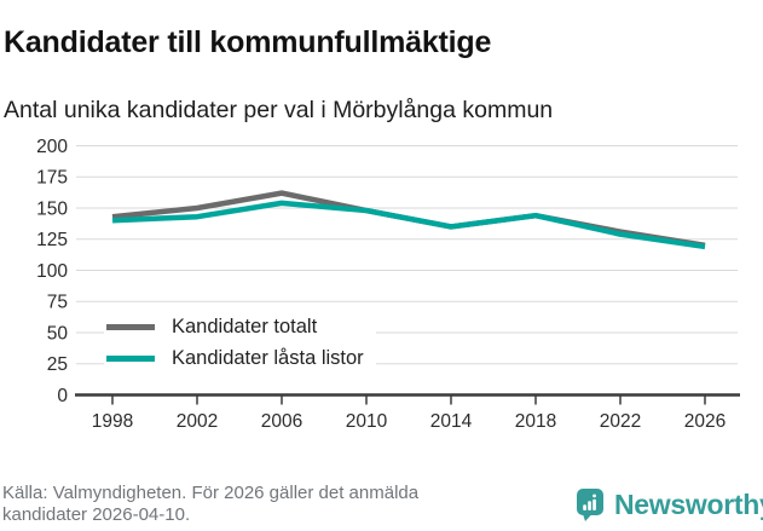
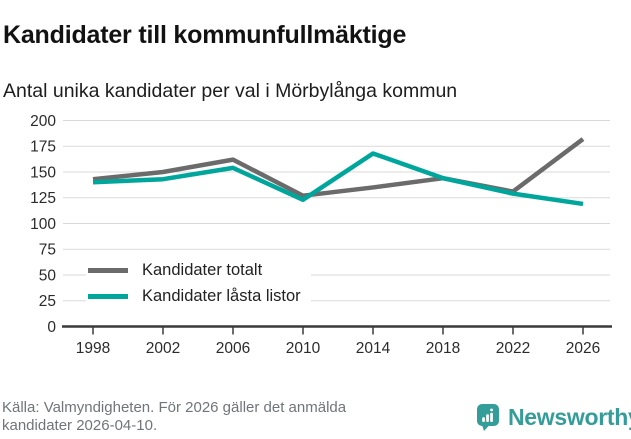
Kandidater totalt/2010: 148 -> 127
Kandidater låsta listor/2010: 148 -> 123
Kandidater låsta listor/2014: 135 -> 168
Kandidater totalt/2026: 120 -> 182
